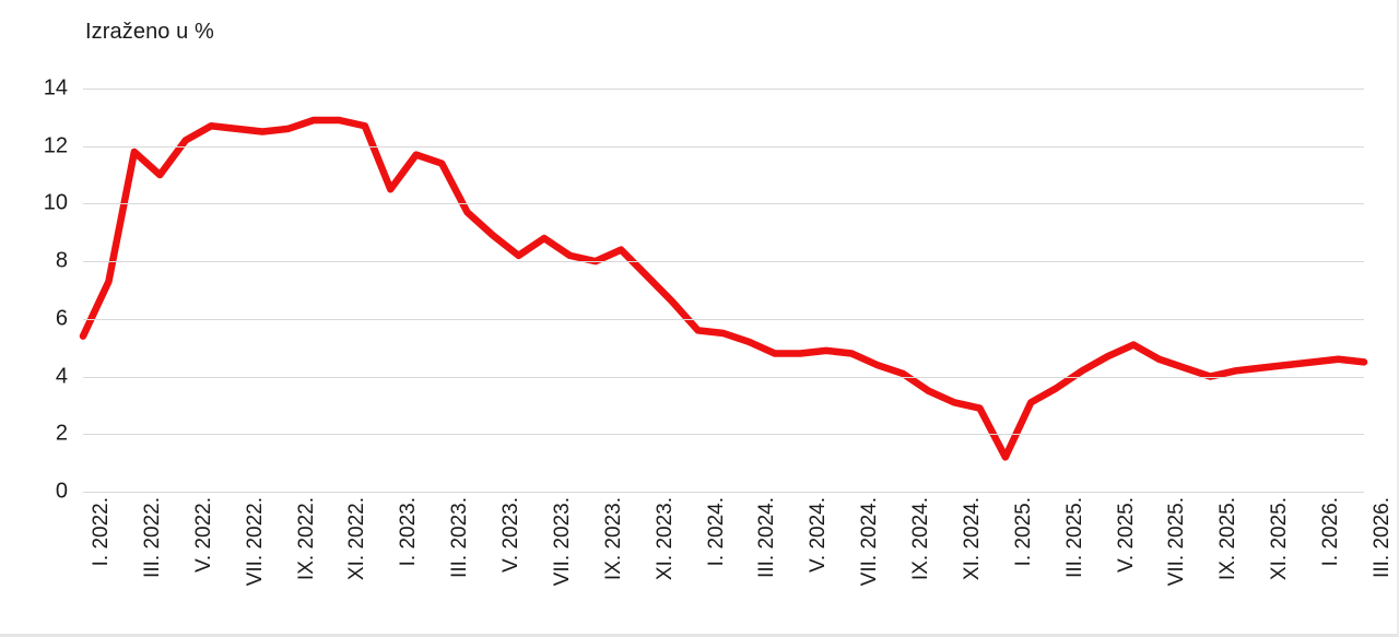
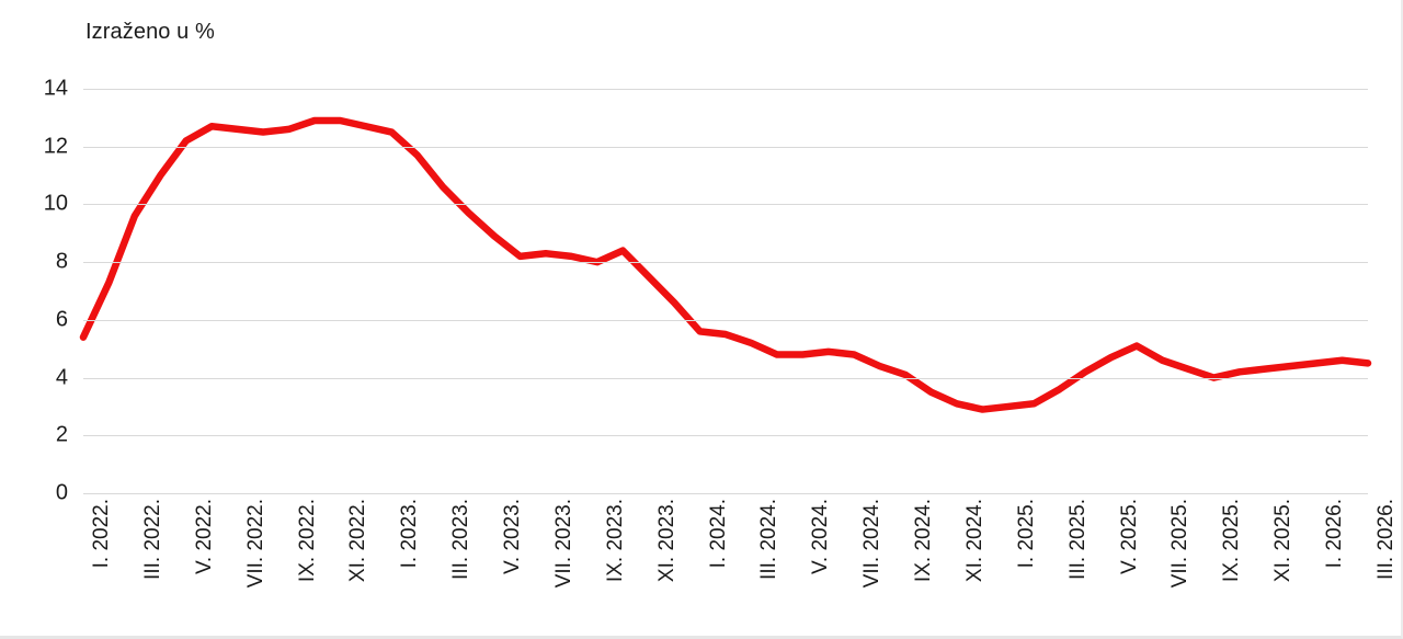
III. 2022.: 11.8 -> 9.6
I. 2023.: 10.5 -> 12.5
III. 2023.: 11.4 -> 10.6
VII. 2023.: 8.8 -> 8.3
I. 2025.: 1.2 -> 3.0
